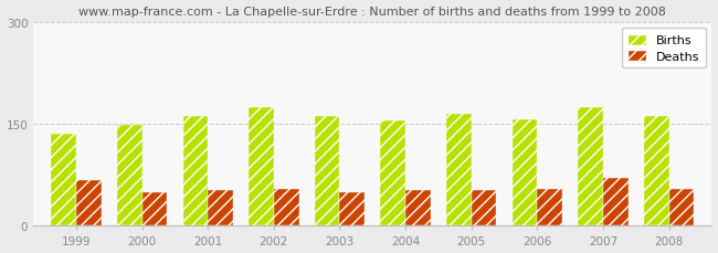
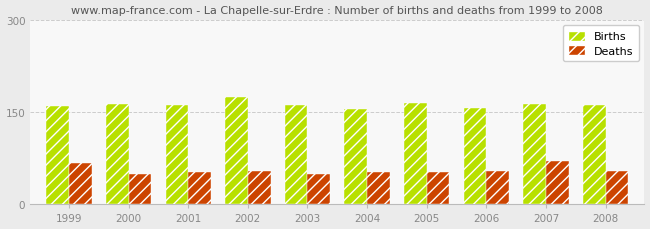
Births/1999: 136 -> 160
Births/2000: 148 -> 163
Births/2007: 174 -> 163
